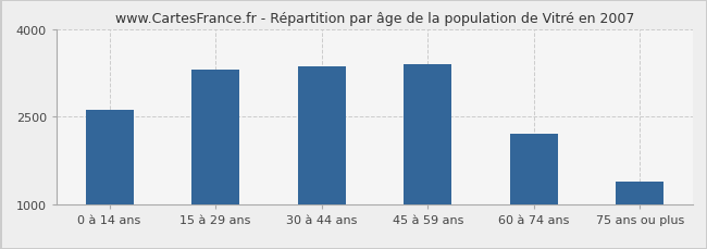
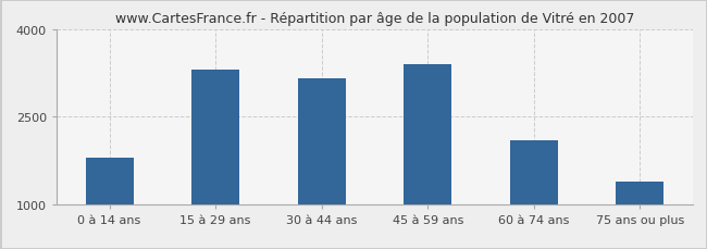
0 à 14 ans: 2620 -> 1800
30 à 44 ans: 3360 -> 3160
60 à 74 ans: 2200 -> 2100
